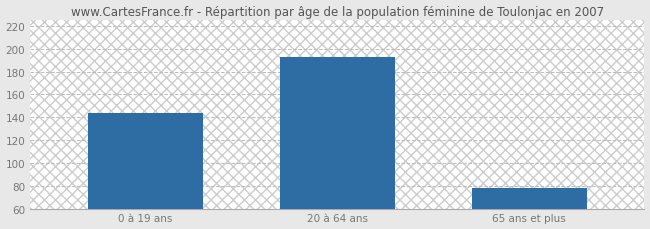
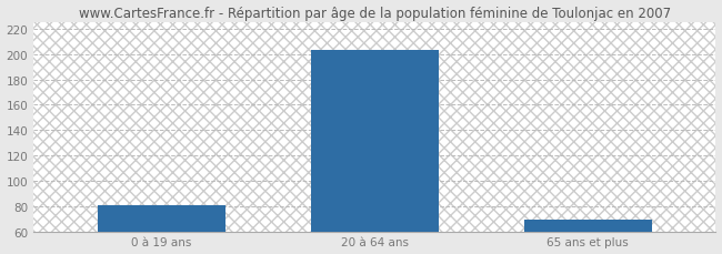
0 à 19 ans: 144 -> 81
20 à 64 ans: 193 -> 203
65 ans et plus: 78 -> 69
